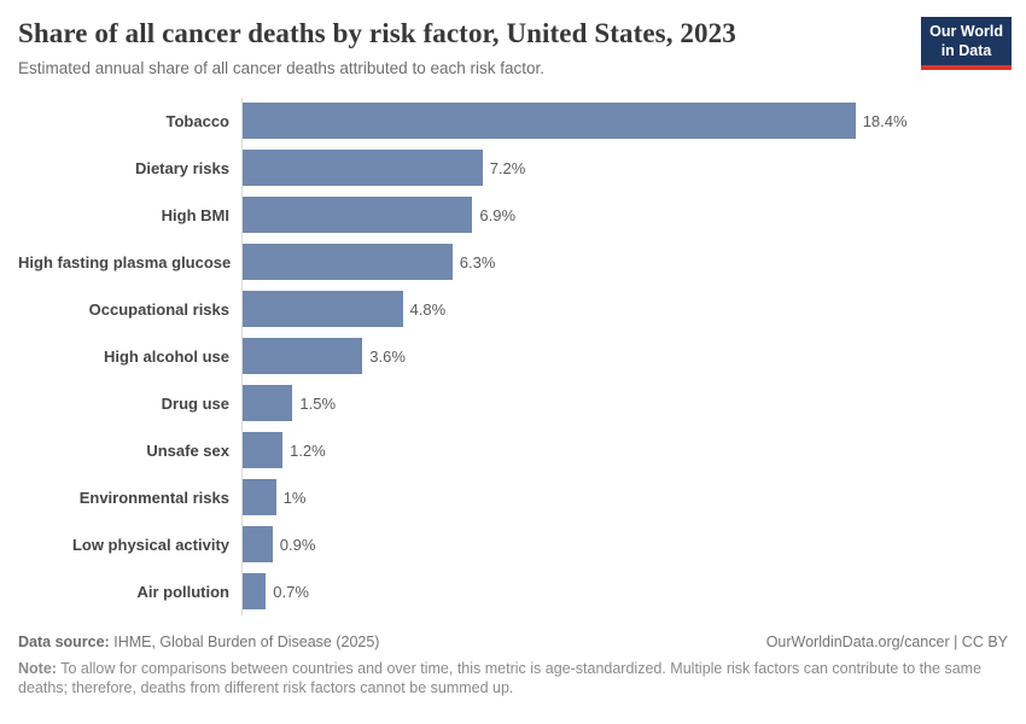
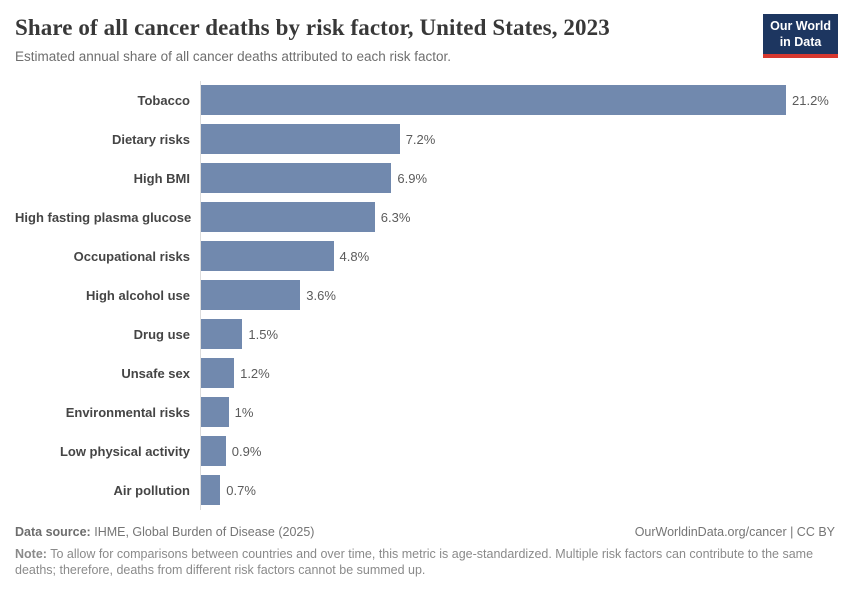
Tobacco: 18.4% -> 21.2%
